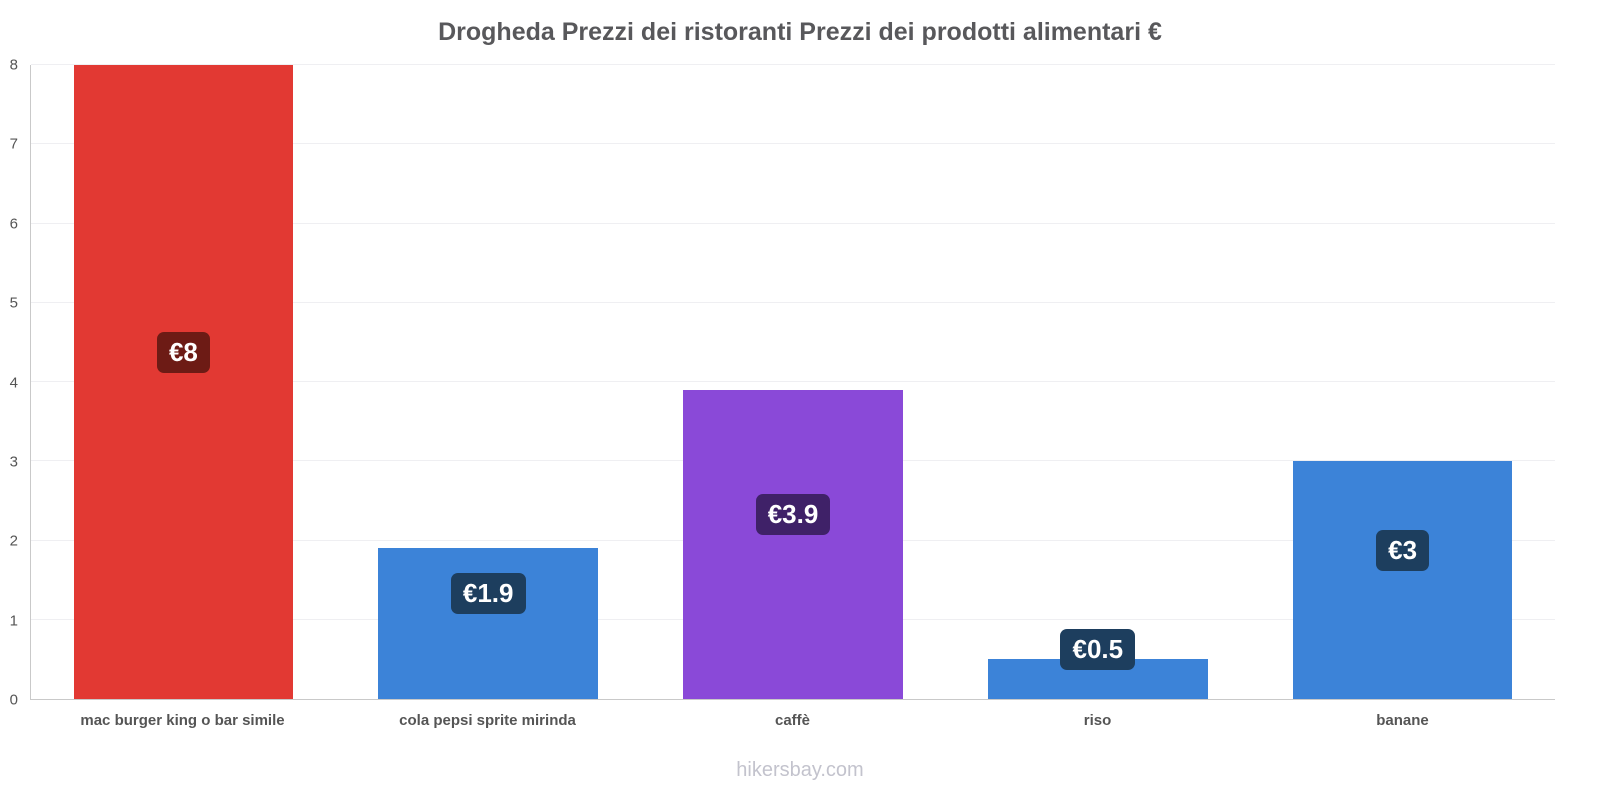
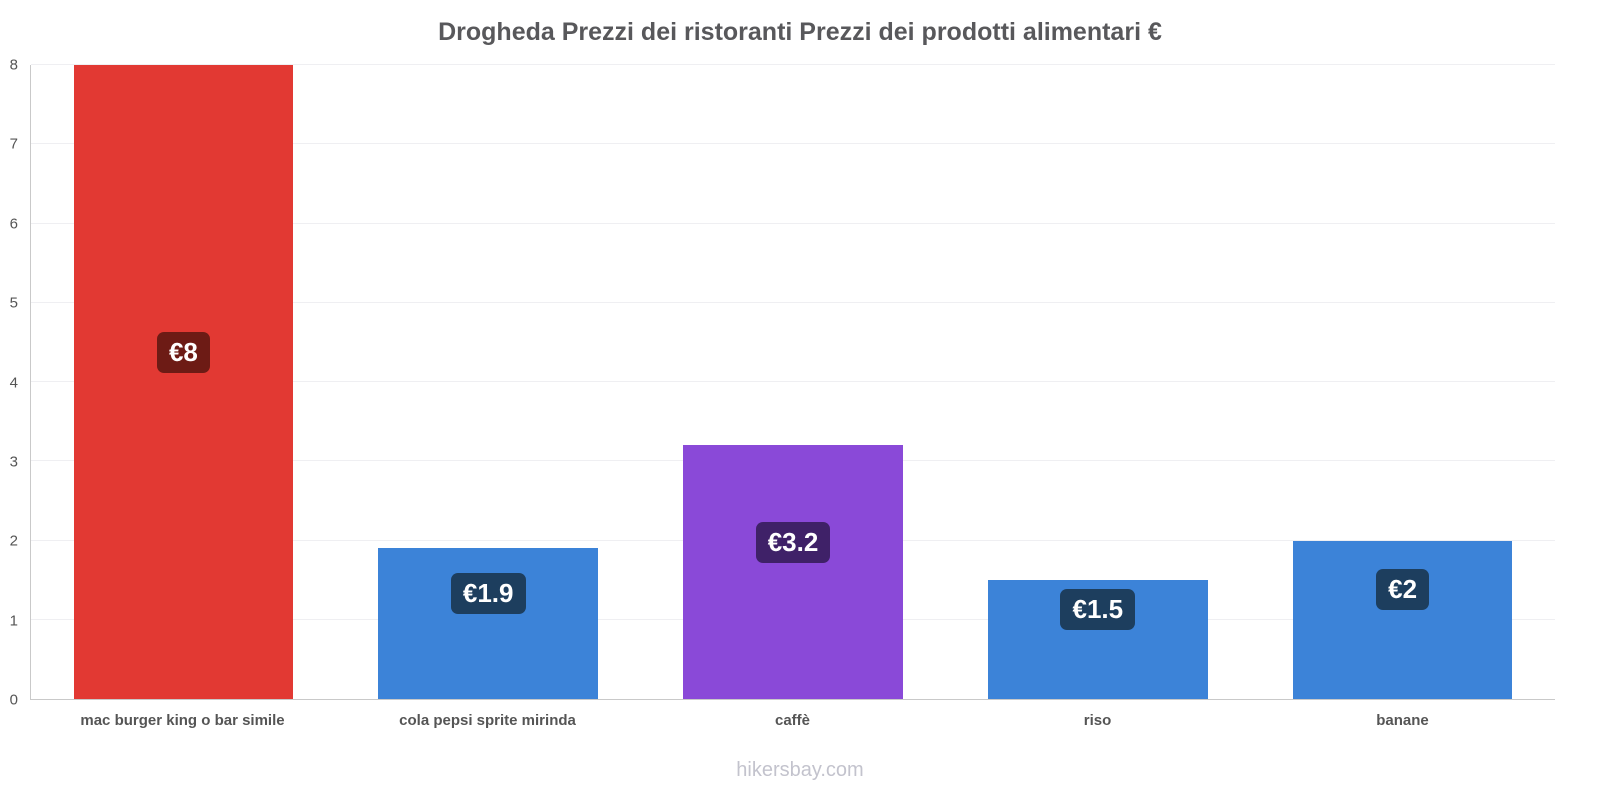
caffè: €3.9 -> €3.2
riso: €0.5 -> €1.5
banane: €3 -> €2
